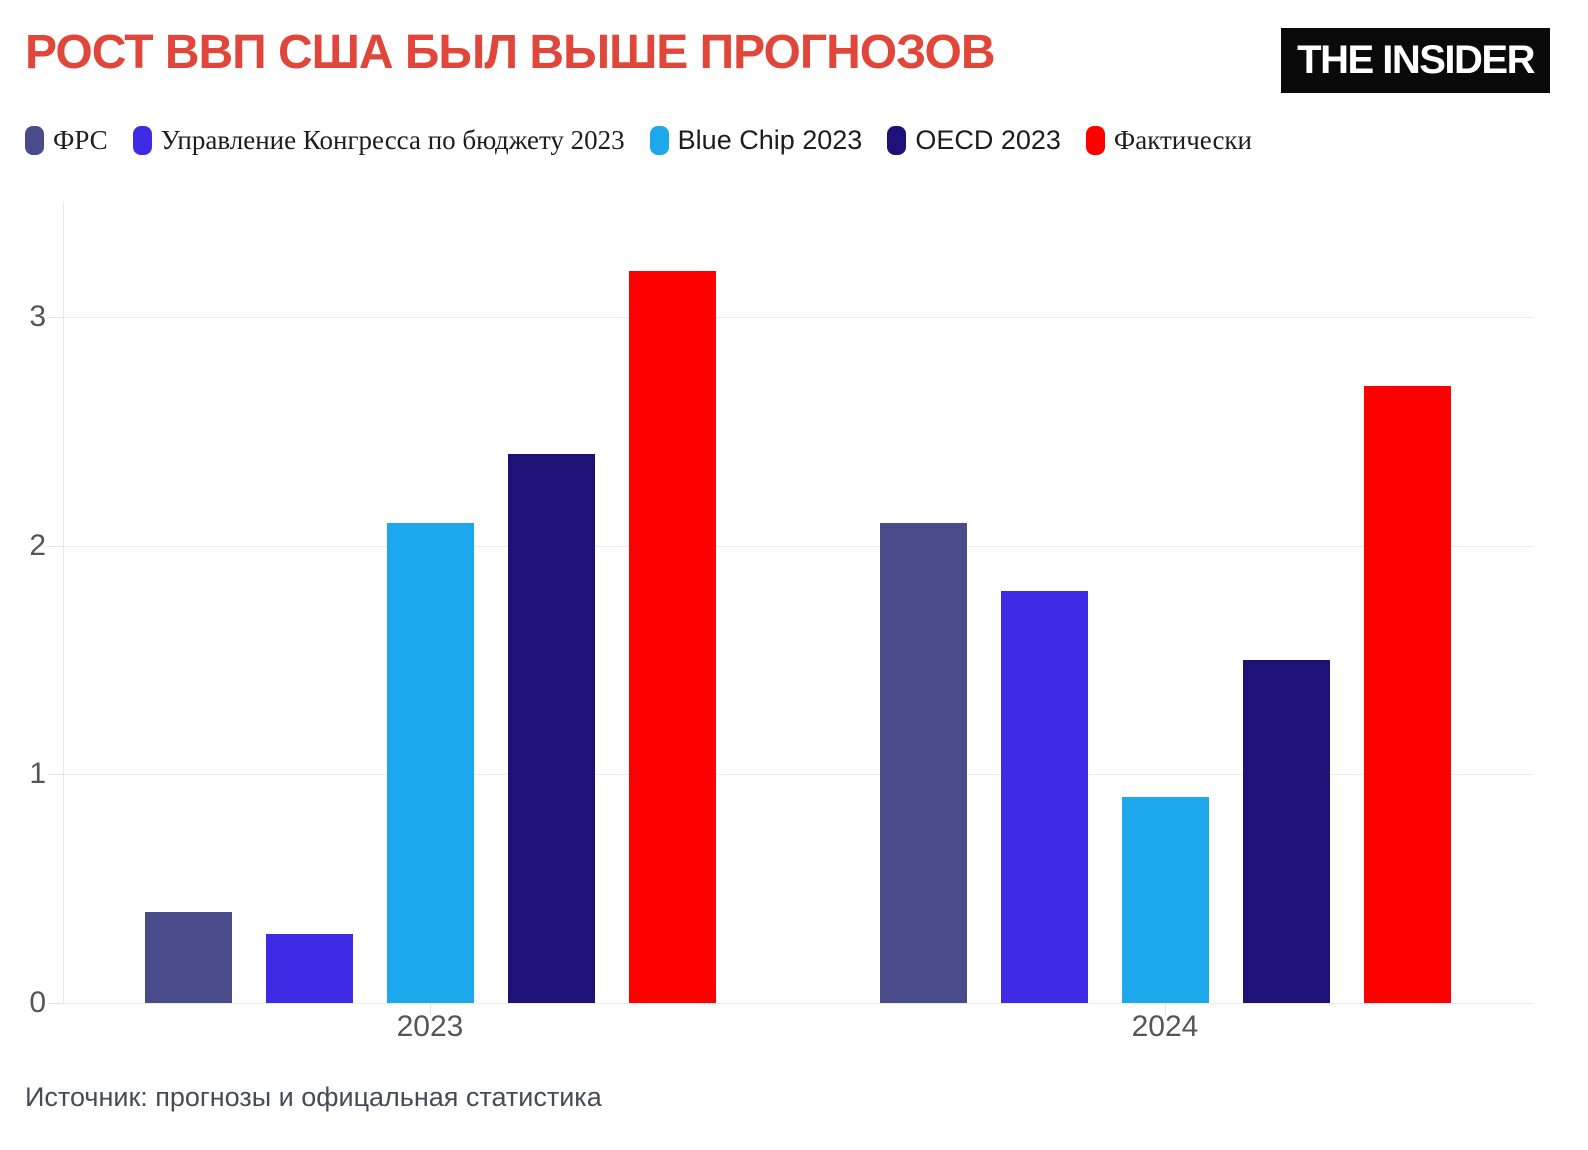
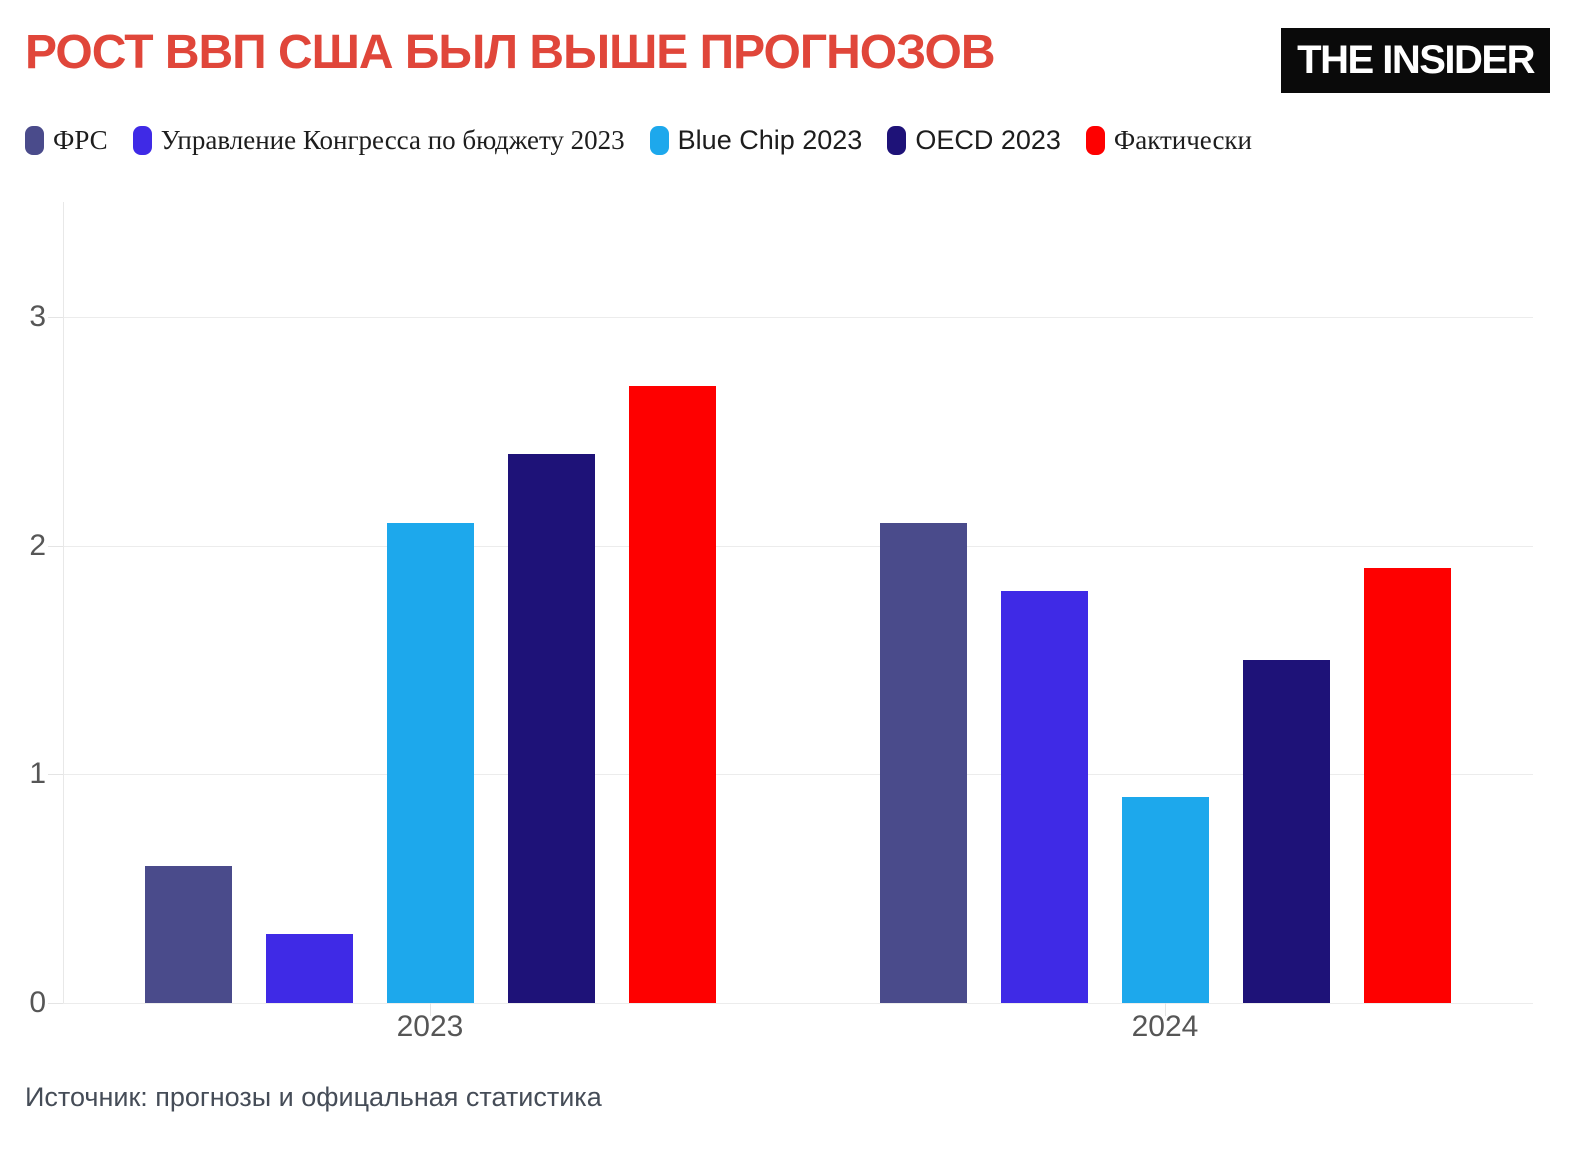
ФРС/2023: 0.4 -> 0.6
Фактически/2023: 3.2 -> 2.7
Фактически/2024: 2.7 -> 1.9
